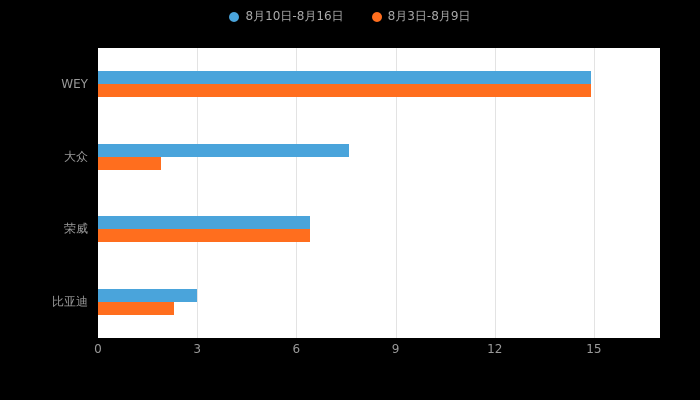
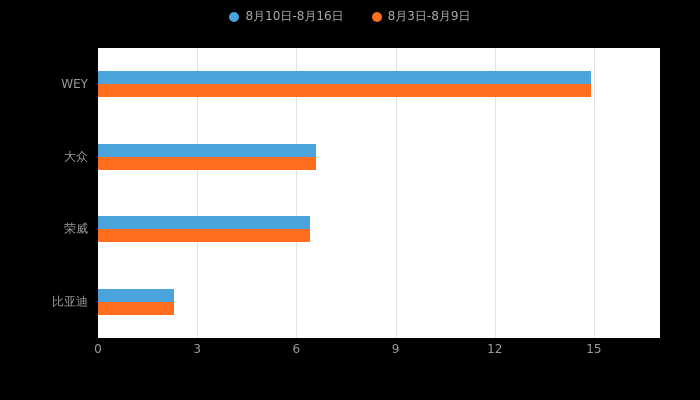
8月10日-8月16日/大众: 7.6 -> 6.6
8月3日-8月9日/大众: 1.9 -> 6.6
8月10日-8月16日/比亚迪: 3.0 -> 2.3
